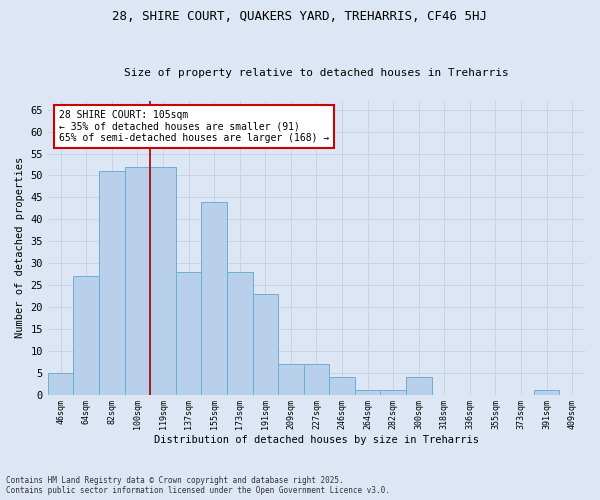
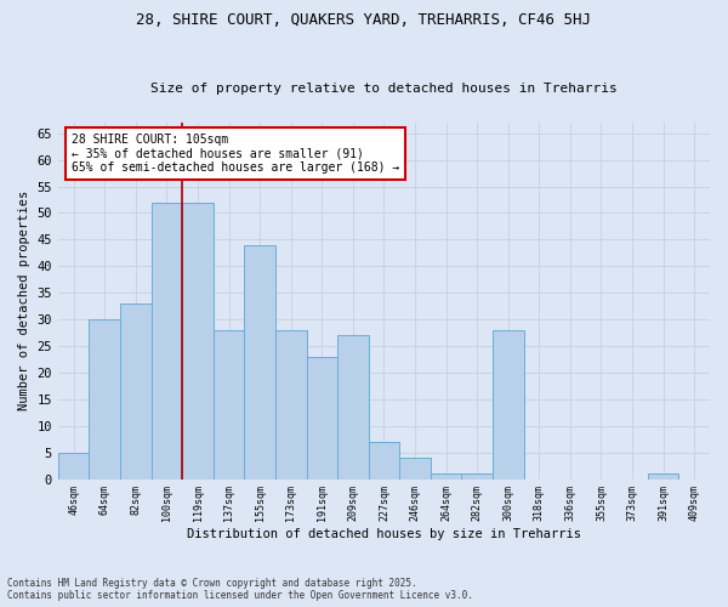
64sqm: 27 -> 30
82sqm: 51 -> 33
209sqm: 7 -> 27
300sqm: 4 -> 28
